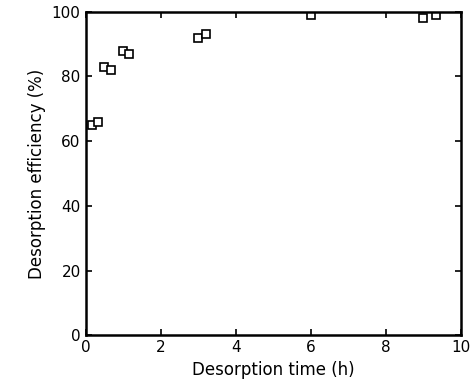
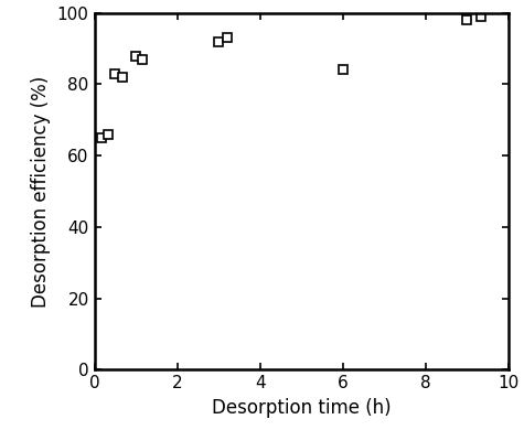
6: 99 -> 84
